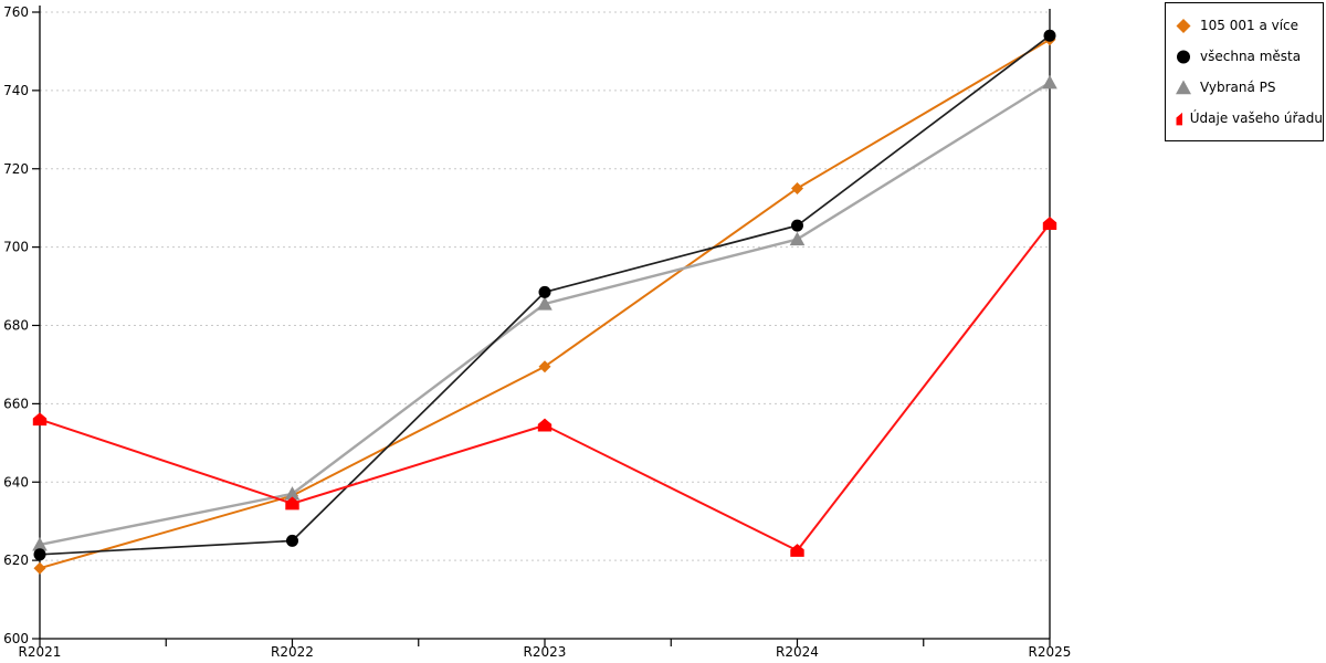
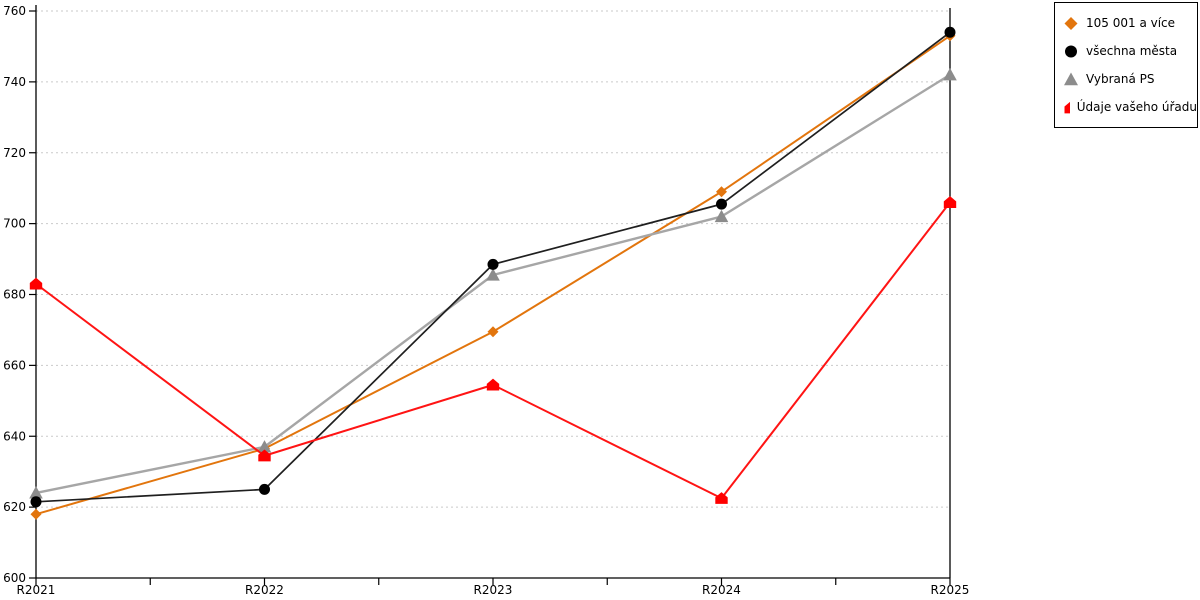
Údaje vašeho úřadu/R2021: 656 -> 683
105 001 a více/R2024: 715 -> 709
